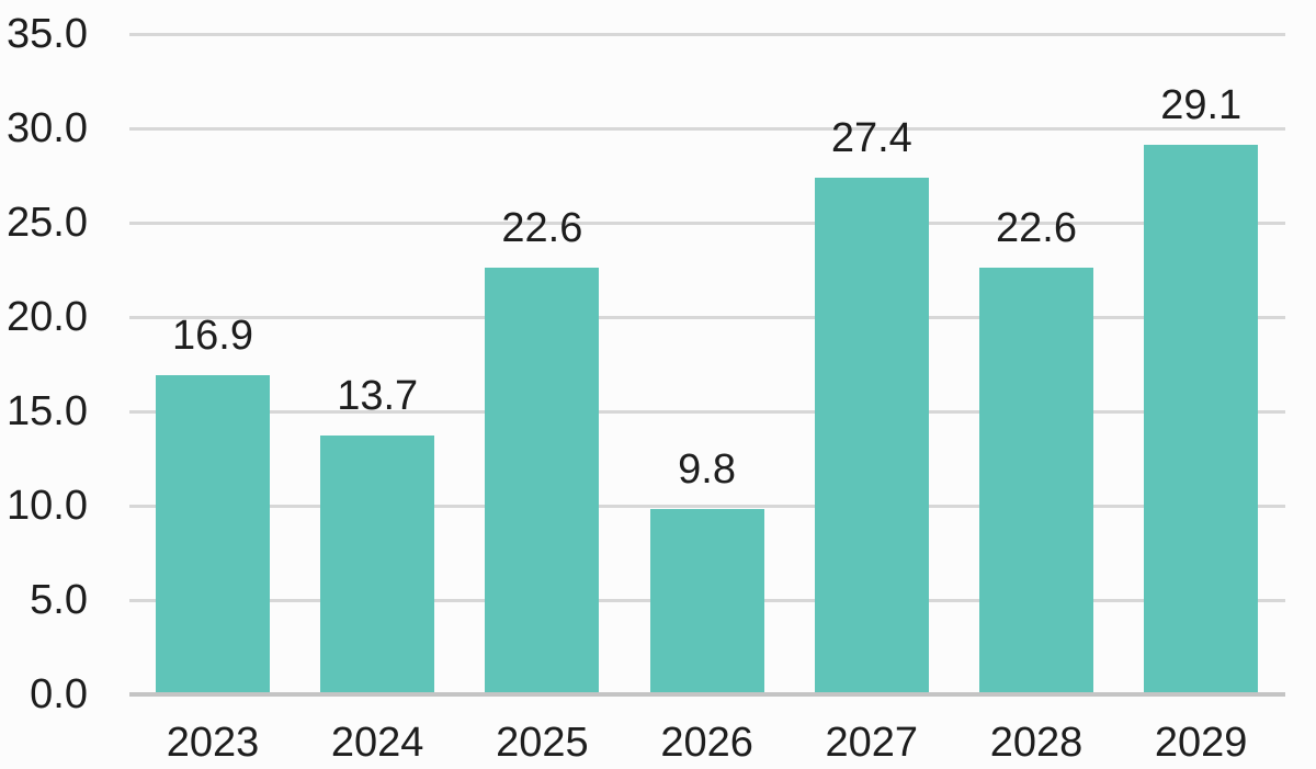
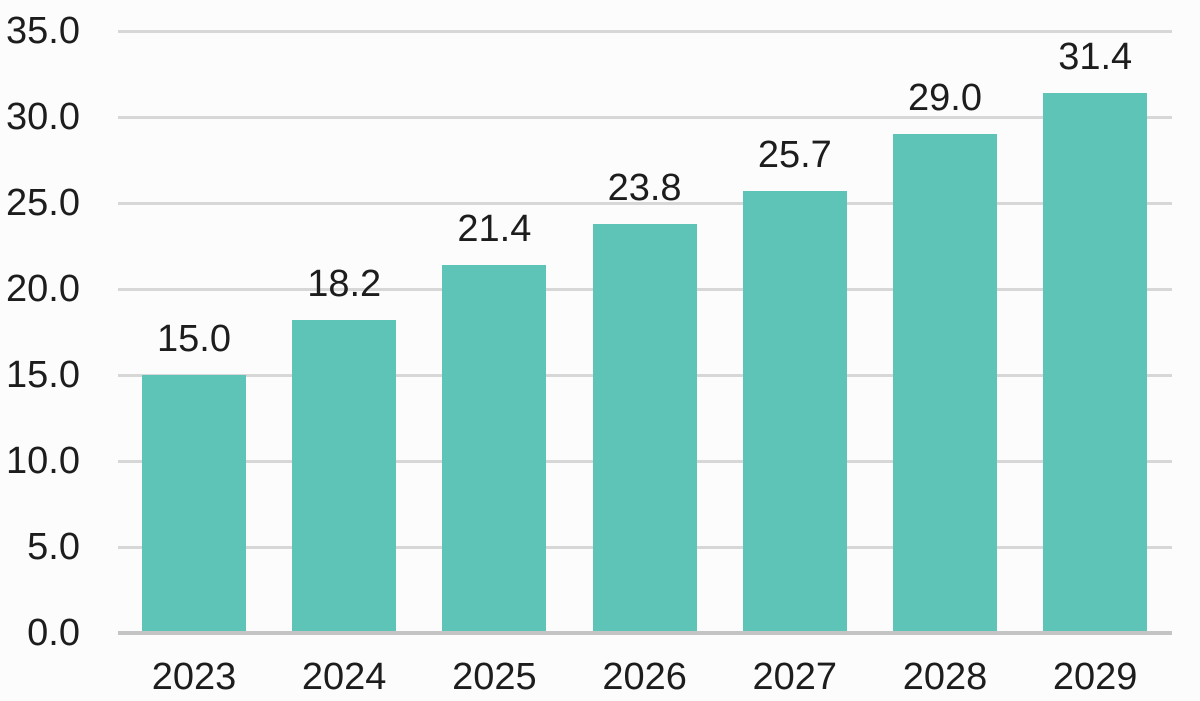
2023: 16.9 -> 15.0
2024: 13.7 -> 18.2
2025: 22.6 -> 21.4
2026: 9.8 -> 23.8
2027: 27.4 -> 25.7
2028: 22.6 -> 29.0
2029: 29.1 -> 31.4
